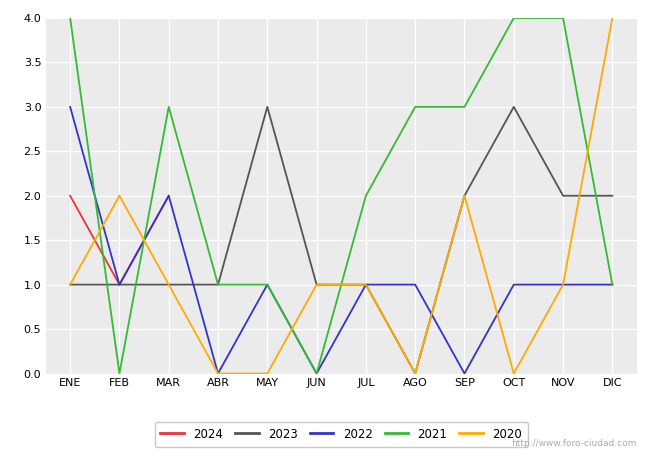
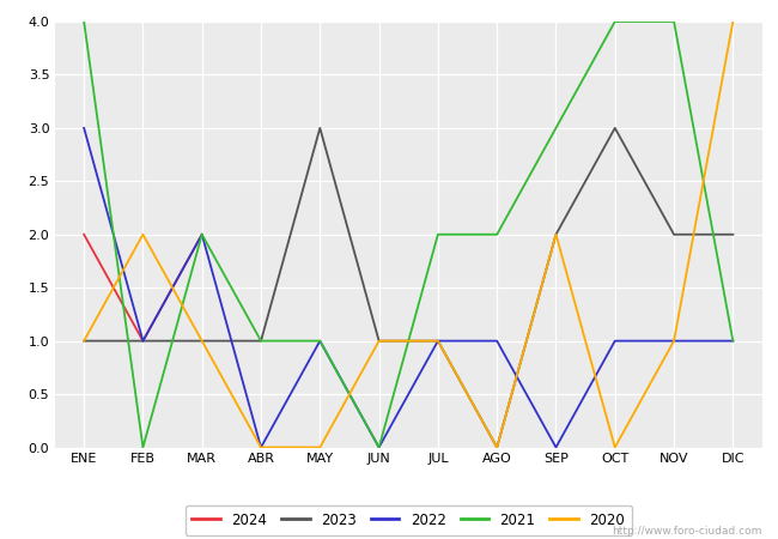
2021/MAR: 3 -> 2
2021/AGO: 3 -> 2
